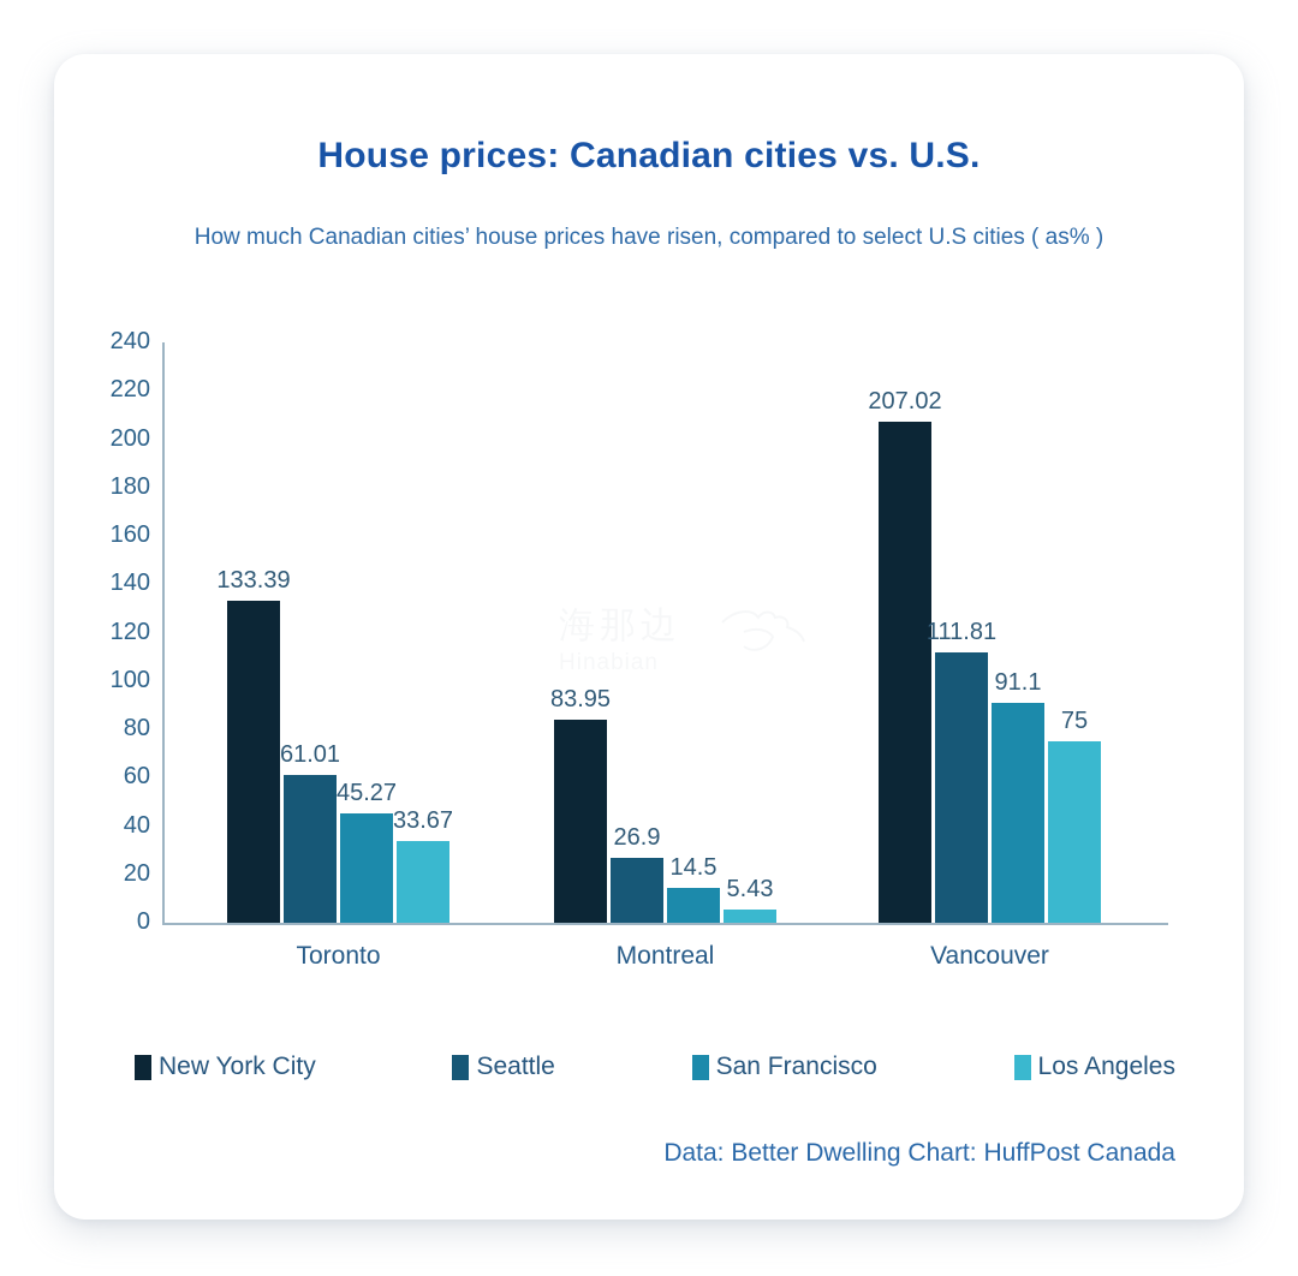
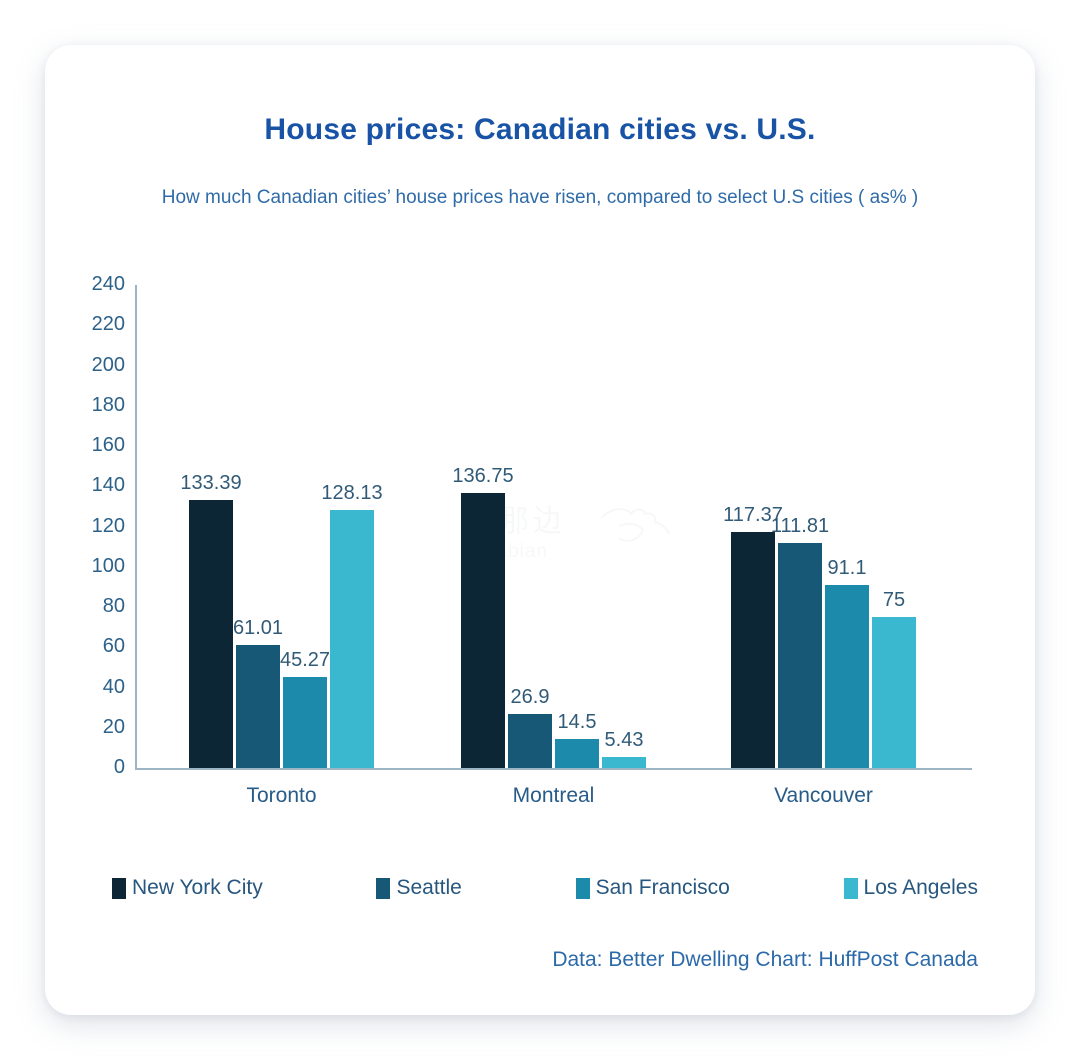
Los Angeles/Toronto: 33.67 -> 128.13
New York City/Montreal: 83.95 -> 136.75
New York City/Vancouver: 207.02 -> 117.37
